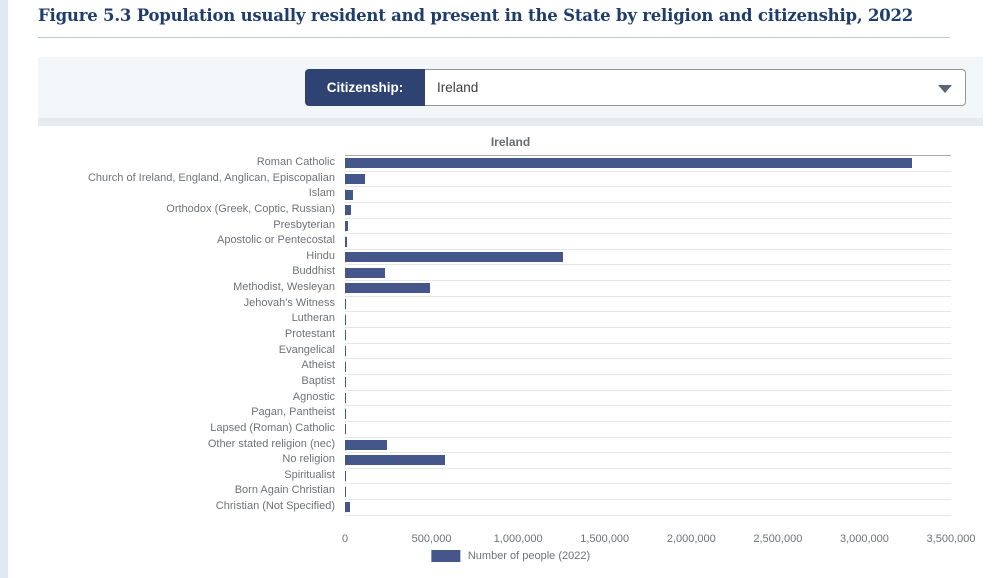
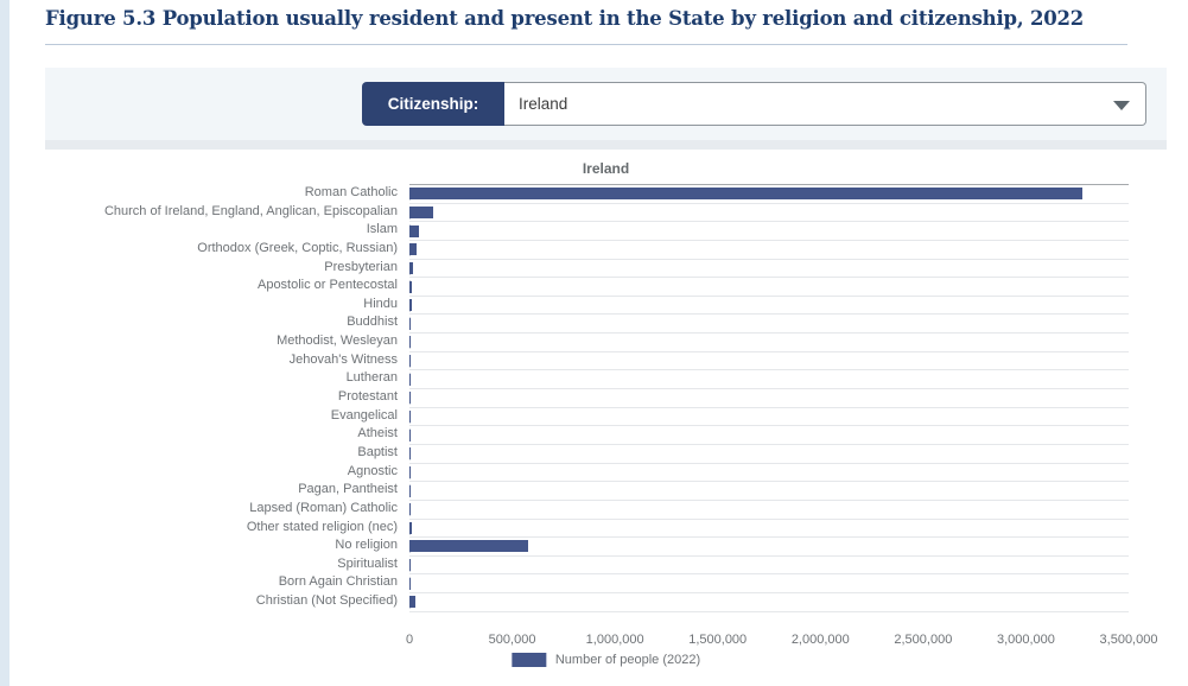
Hindu: 1260000 -> 10000
Buddhist: 230000 -> 10000
Methodist, Wesleyan: 490000 -> 10000
Other stated religion (nec): 240000 -> 10000
